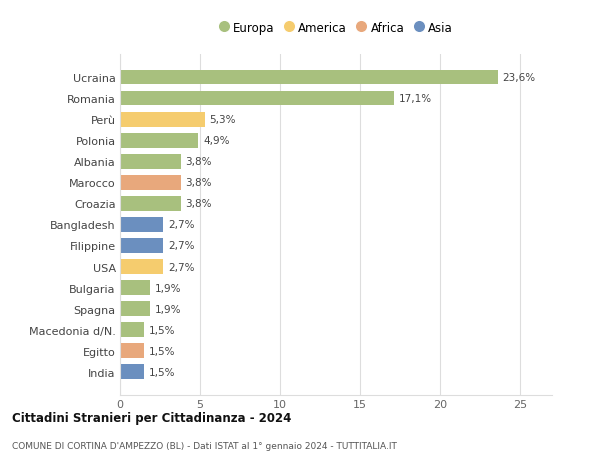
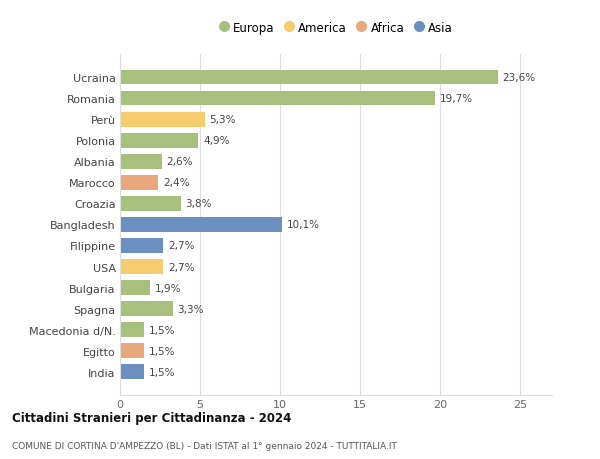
Romania: 17,1% -> 19,7%
Albania: 3,8% -> 2,6%
Marocco: 3,8% -> 2,4%
Bangladesh: 2,7% -> 10,1%
Spagna: 1,9% -> 3,3%
